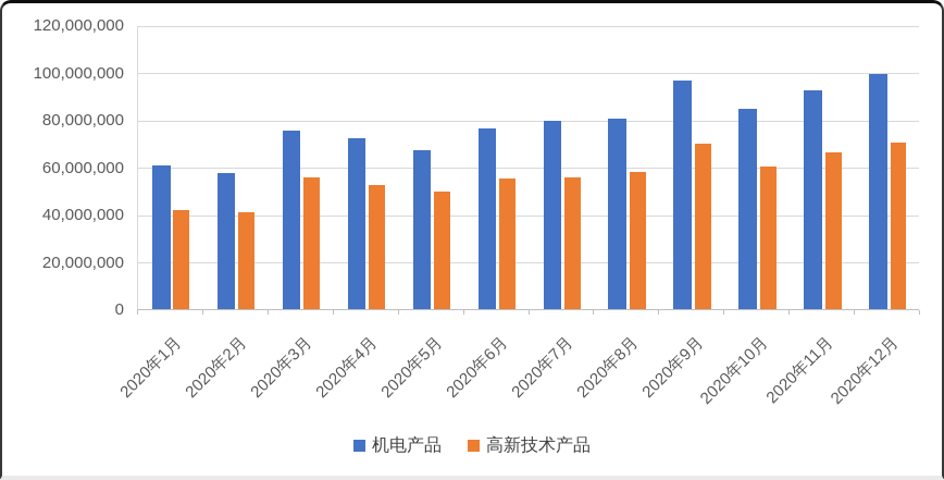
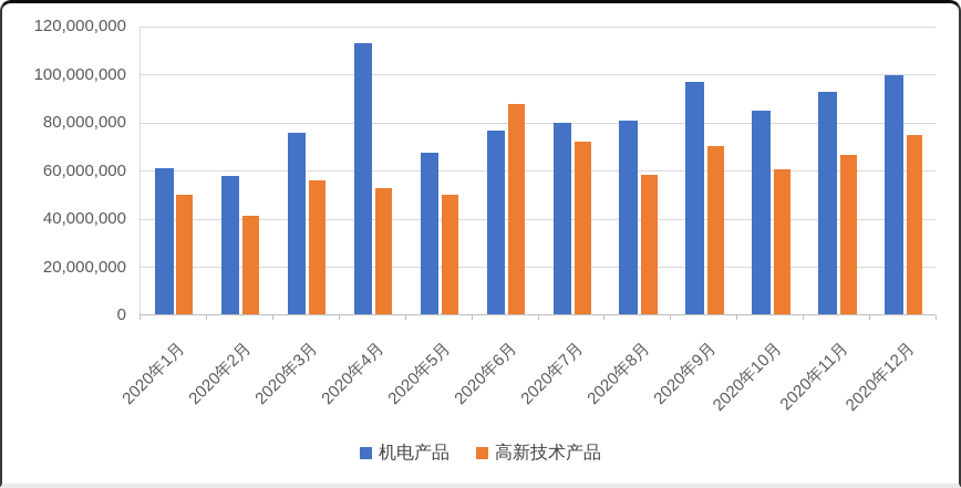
高新技术产品/2020年1月: 42000000 -> 50000000
机电产品/2020年4月: 72000000 -> 113000000
高新技术产品/2020年6月: 56000000 -> 88000000
高新技术产品/2020年7月: 56000000 -> 72000000
高新技术产品/2020年12月: 71000000 -> 75000000
